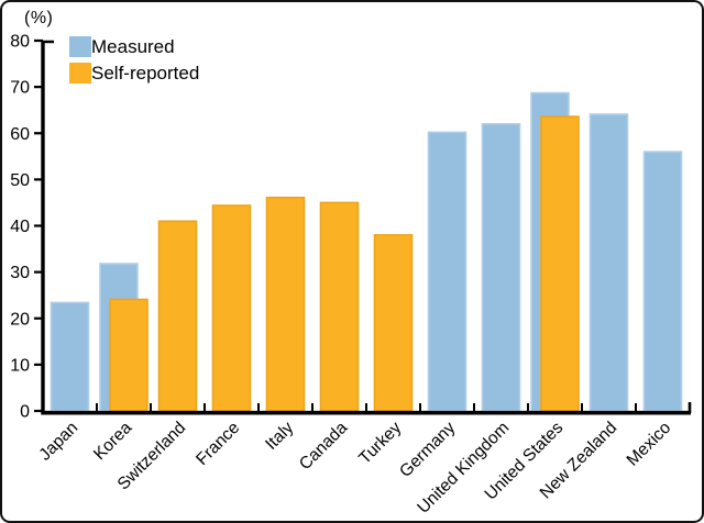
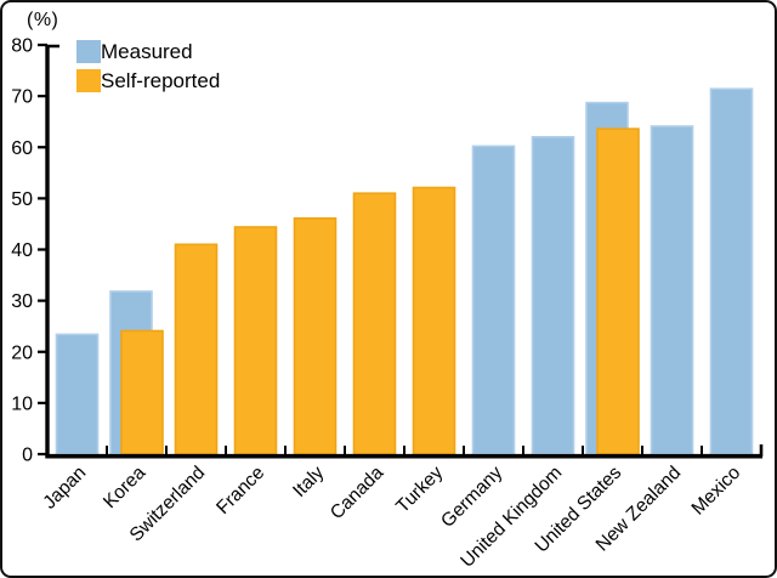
Self-reported/Canada: 45 -> 51
Self-reported/Turkey: 38 -> 52
Measured/Mexico: 56 -> 71
